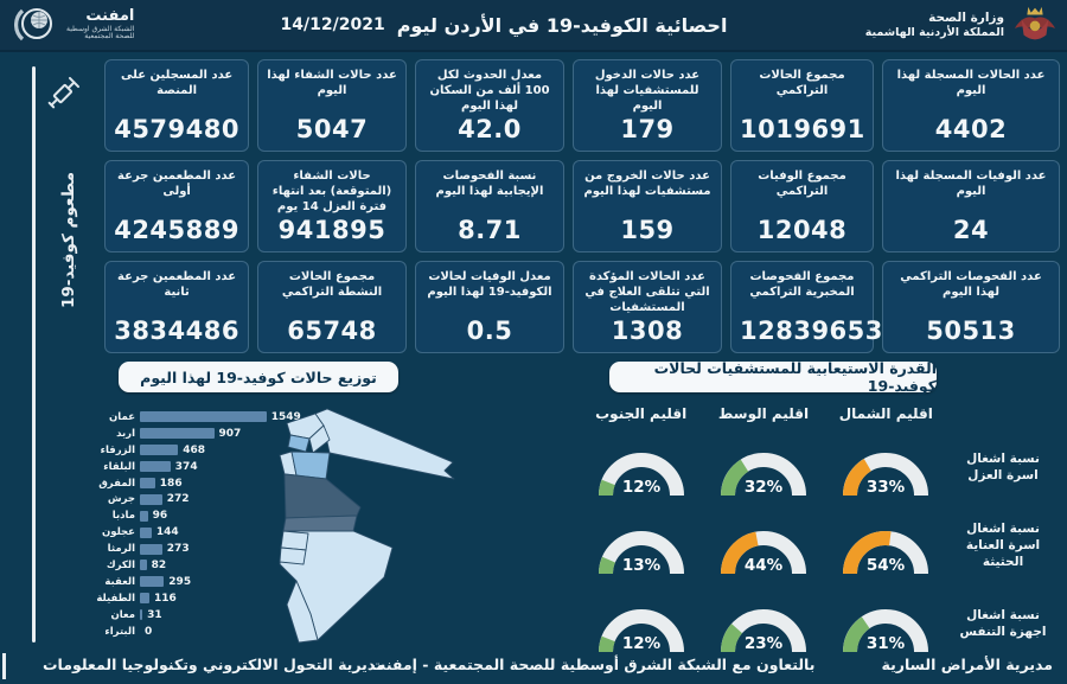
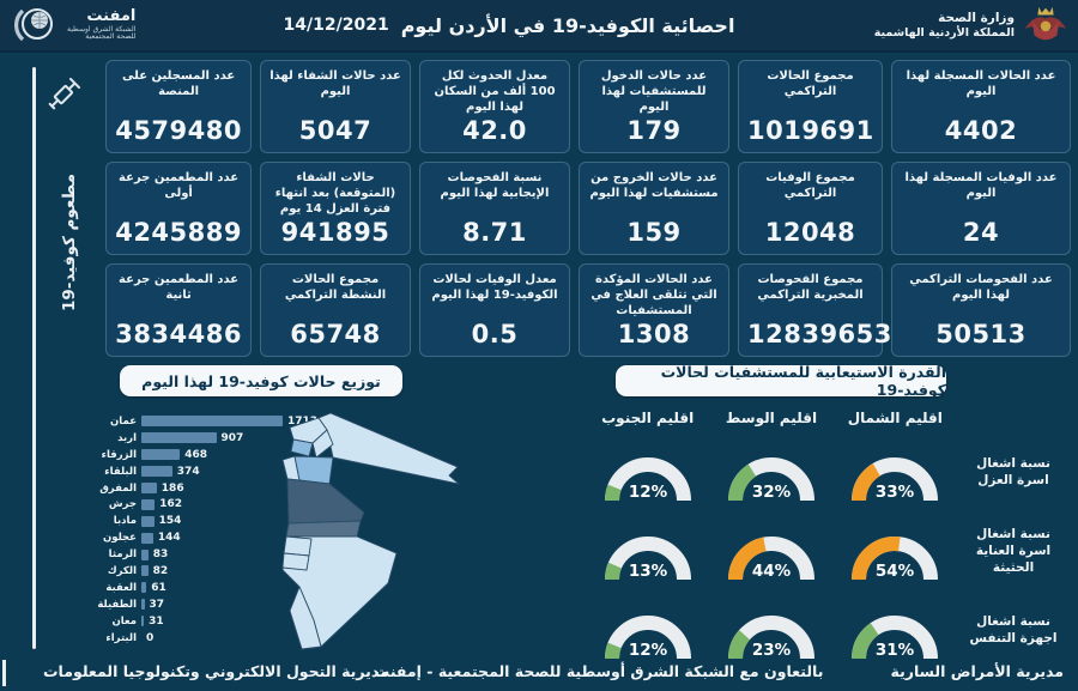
توزيع حالات كوفيد-19 لهذا اليوم/عمان: 1549 -> 1713
توزيع حالات كوفيد-19 لهذا اليوم/جرش: 272 -> 162
توزيع حالات كوفيد-19 لهذا اليوم/مادبا: 96 -> 154
توزيع حالات كوفيد-19 لهذا اليوم/الرمثا: 273 -> 83
توزيع حالات كوفيد-19 لهذا اليوم/العقبة: 295 -> 61
توزيع حالات كوفيد-19 لهذا اليوم/الطفيلة: 116 -> 37
